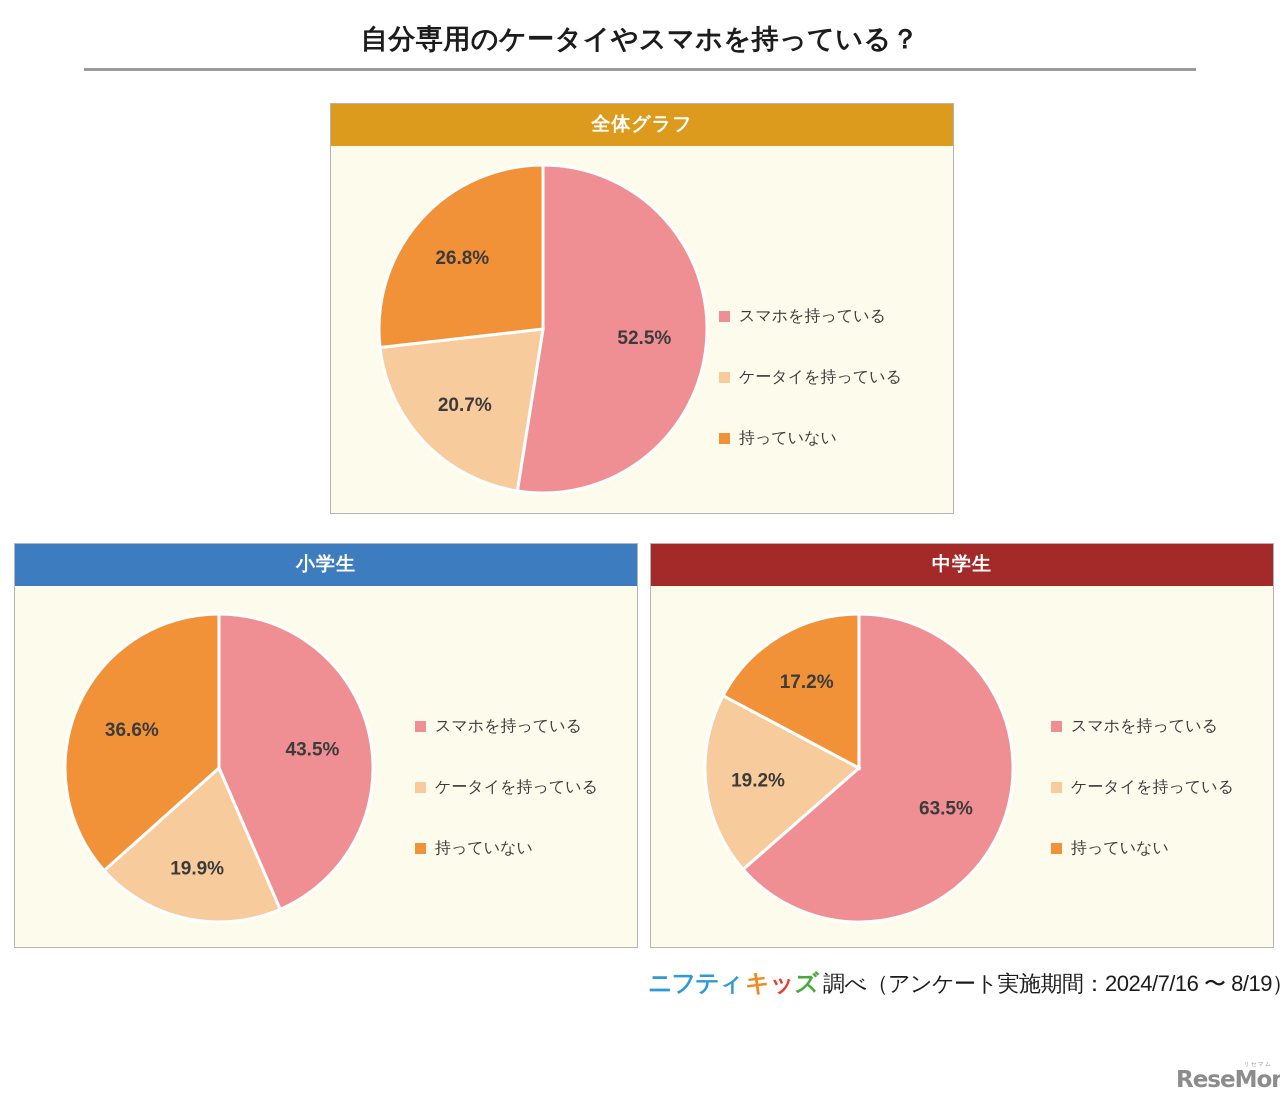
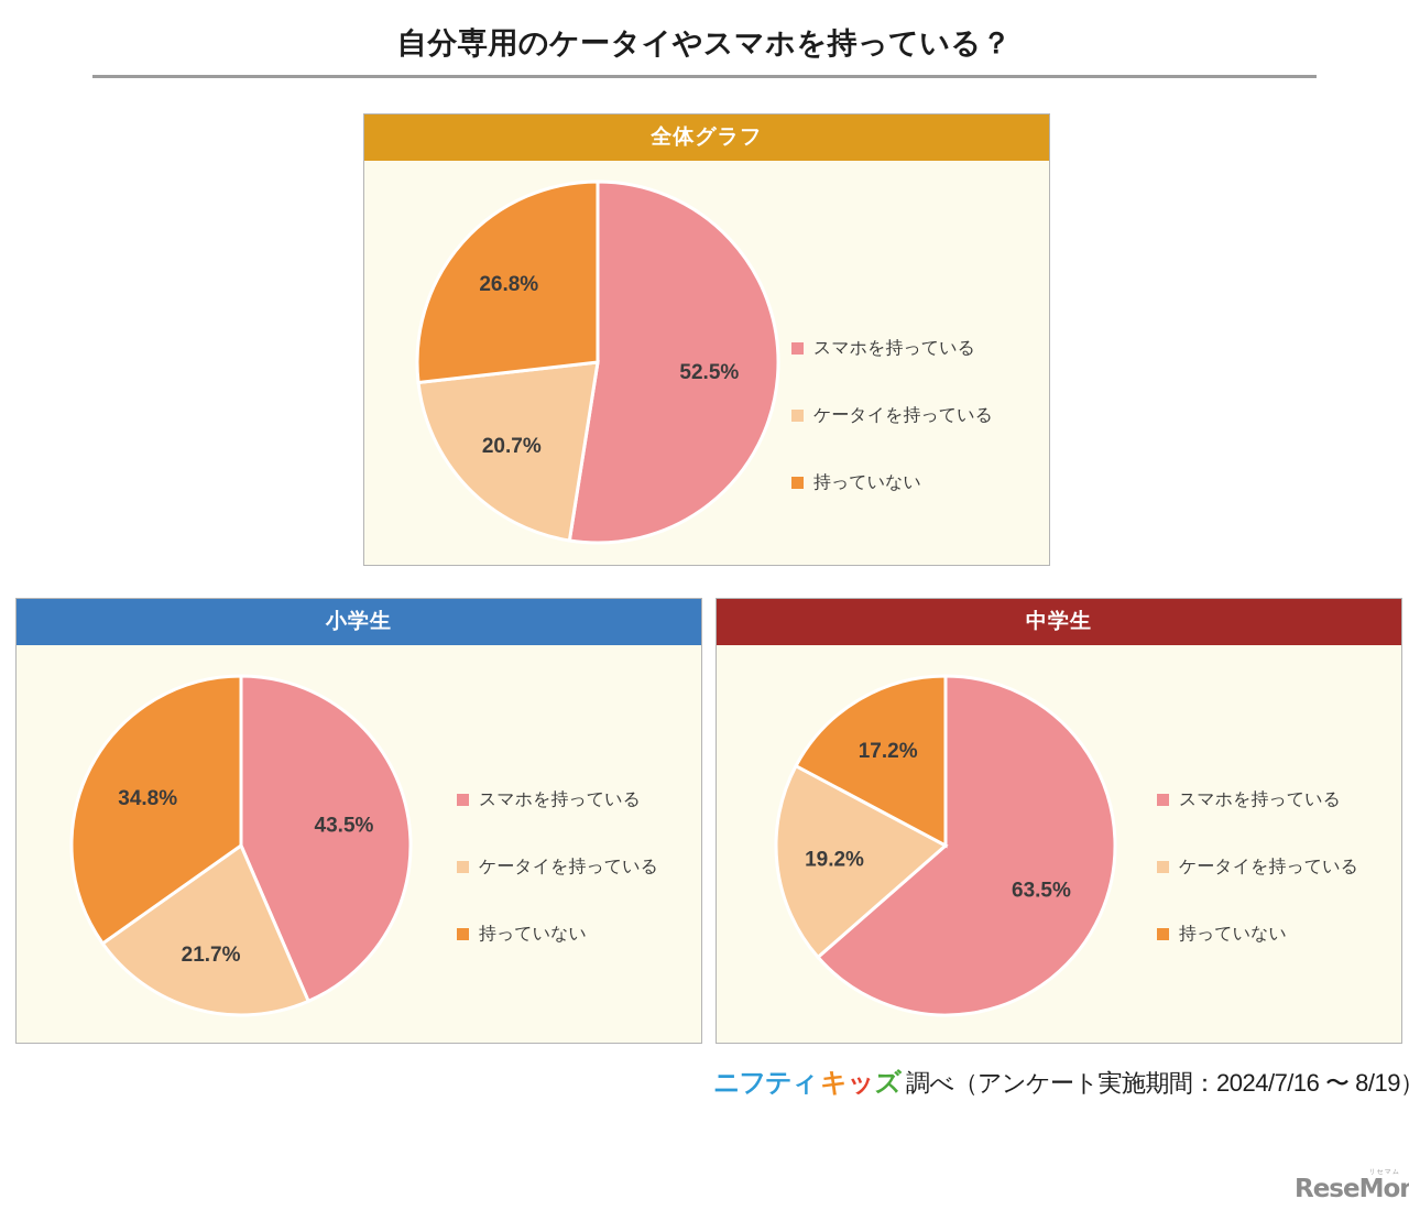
小学生/ケータイを持っている: 19.9% -> 21.7%
小学生/持っていない: 36.6% -> 34.8%
